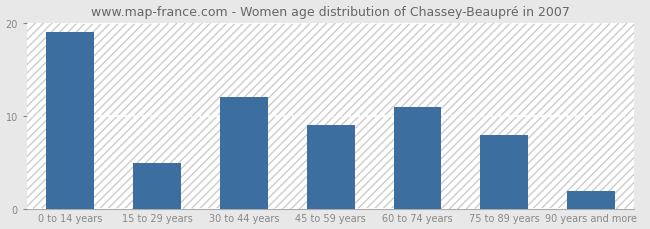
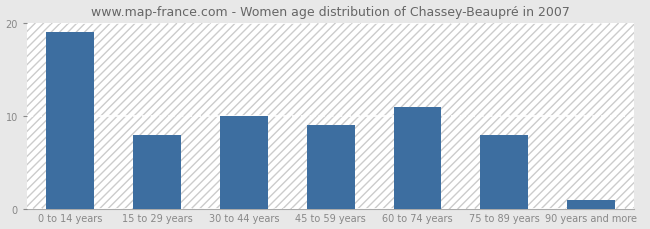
15 to 29 years: 5 -> 8
30 to 44 years: 12 -> 10
90 years and more: 2 -> 1
